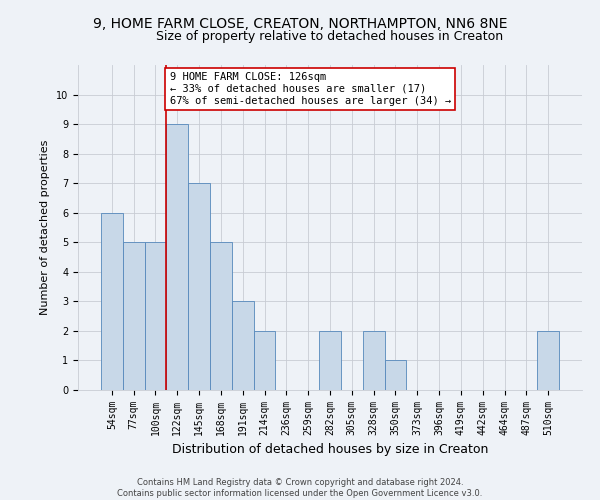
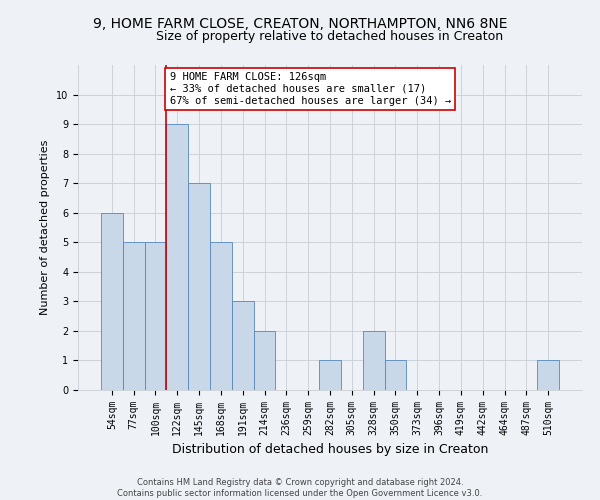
282sqm: 2 -> 1
510sqm: 2 -> 1
